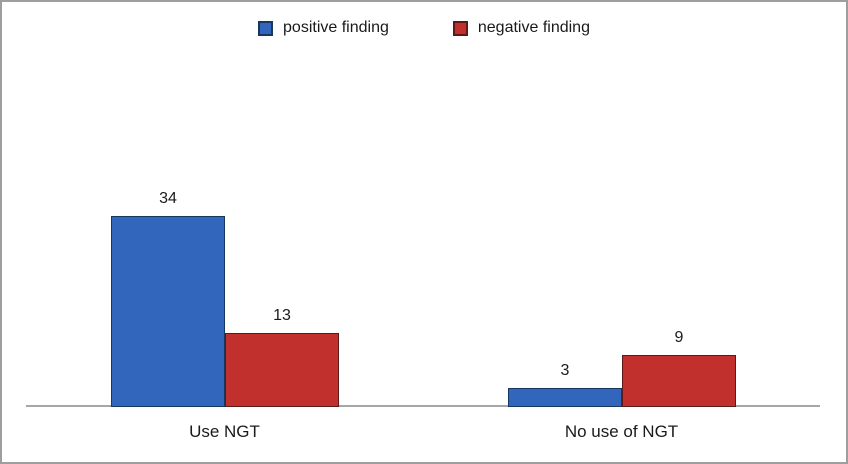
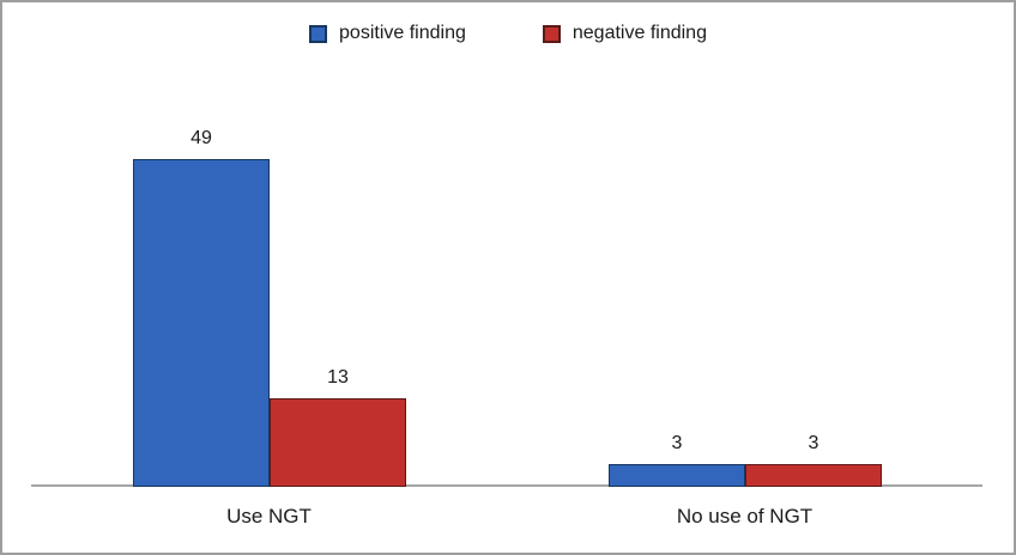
positive finding/Use NGT: 34 -> 49
negative finding/No use of NGT: 9 -> 3
